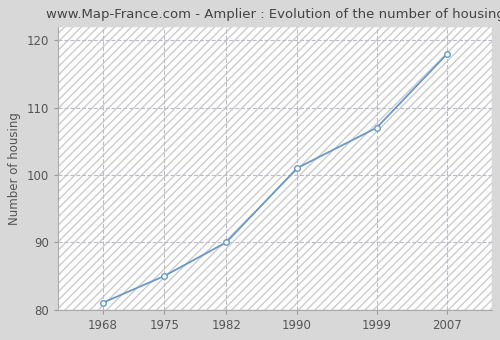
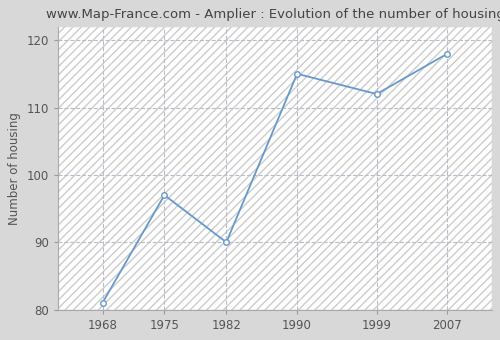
1975: 85 -> 97
1990: 101 -> 115
1999: 107 -> 112
